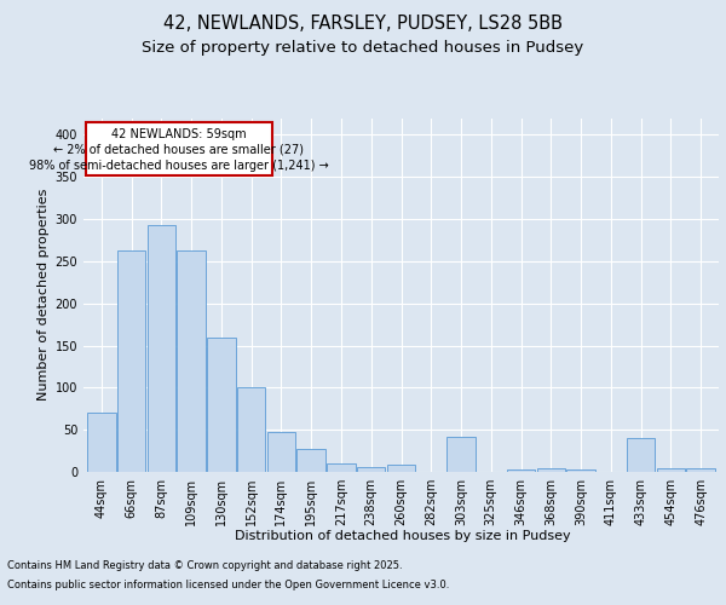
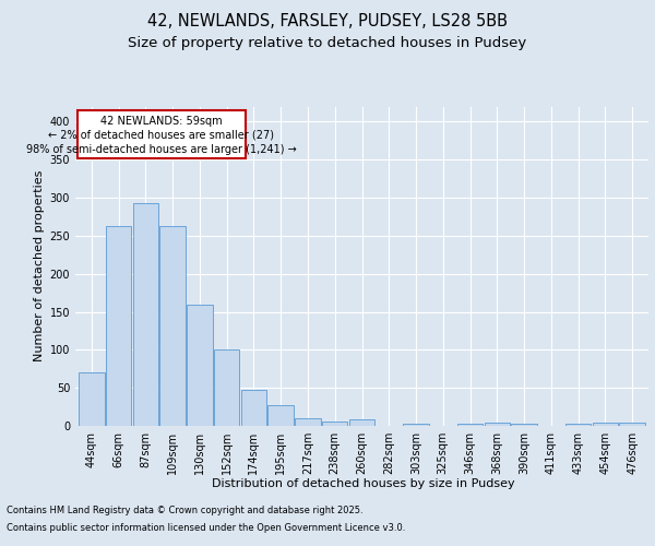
303sqm: 42 -> 3
433sqm: 40 -> 3
